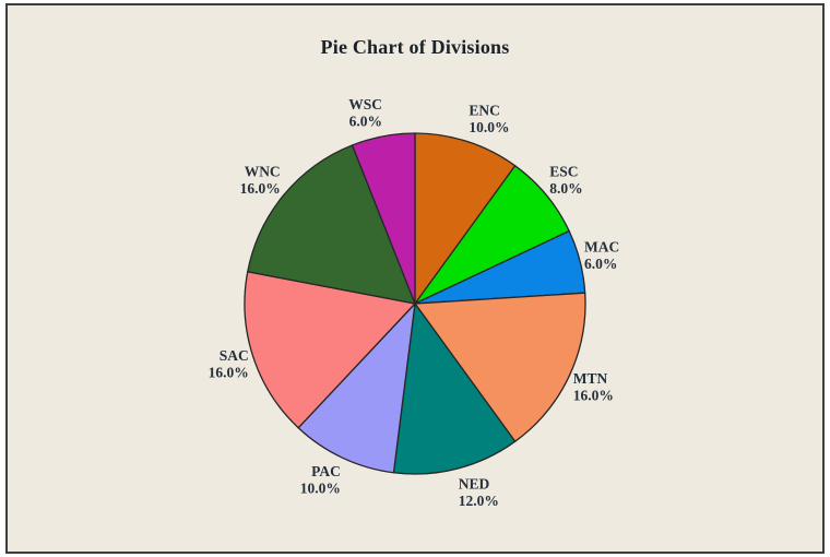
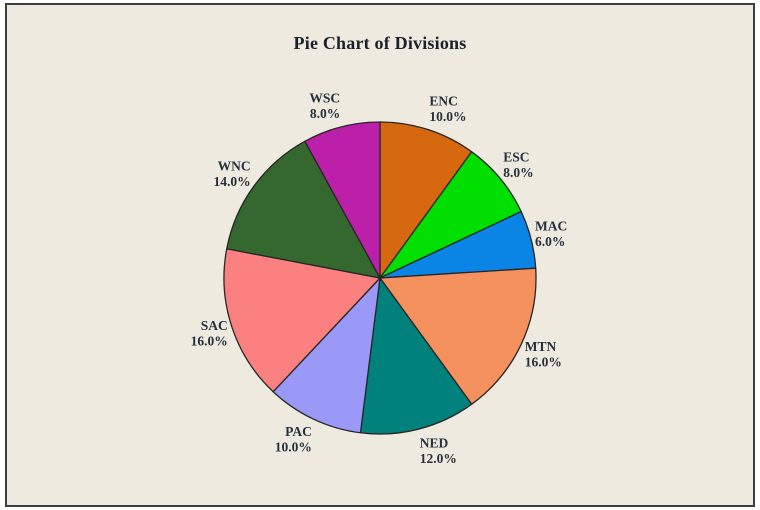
WNC: 16.0% -> 14.0%
WSC: 6.0% -> 8.0%
